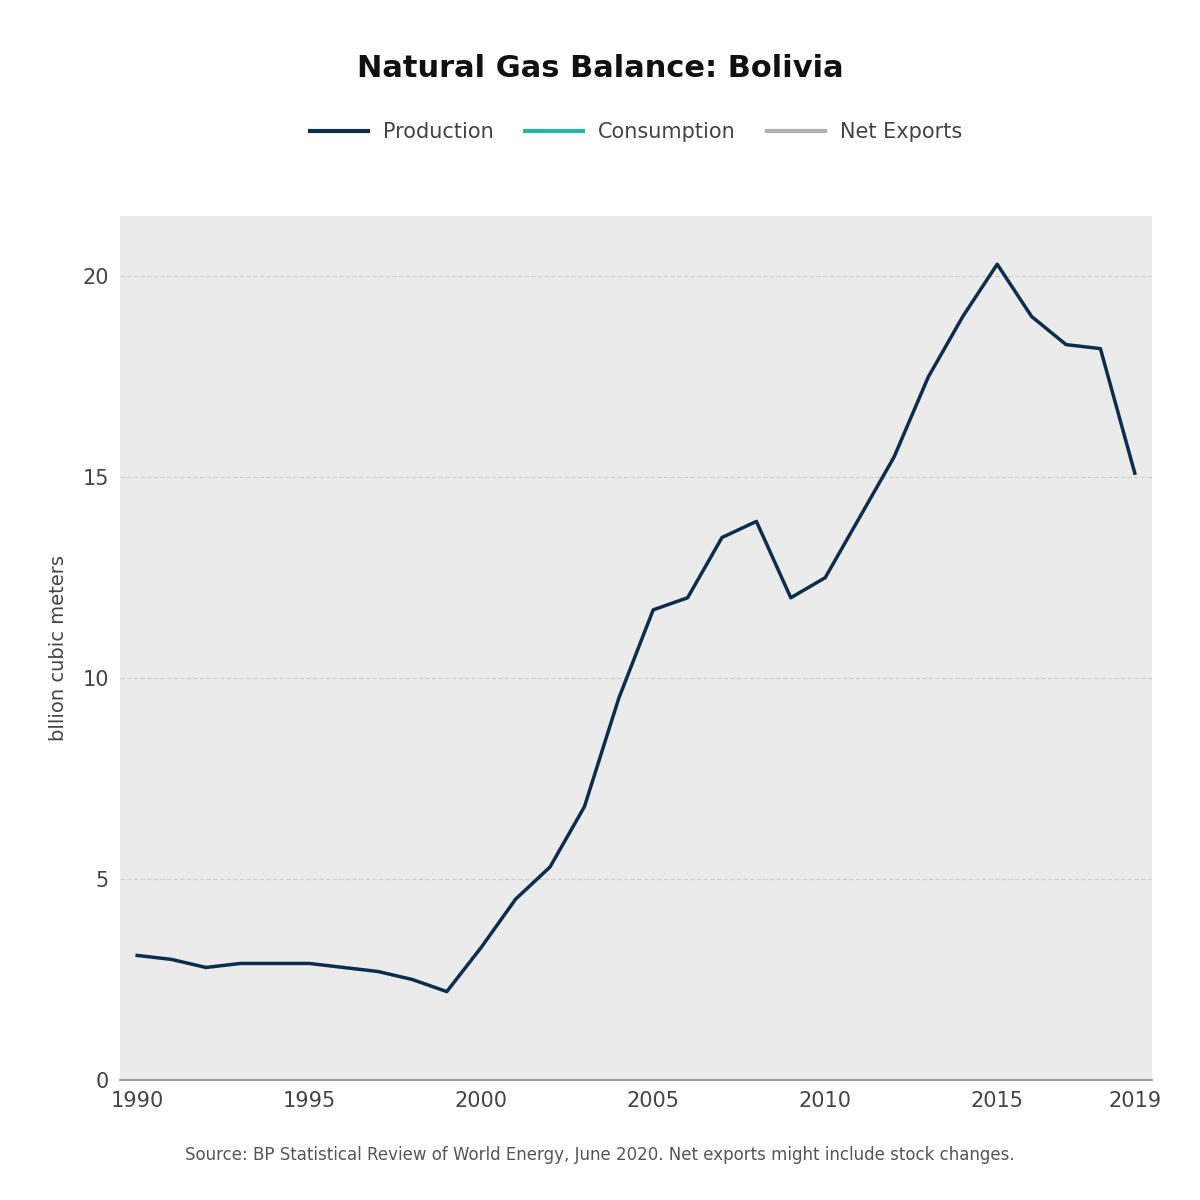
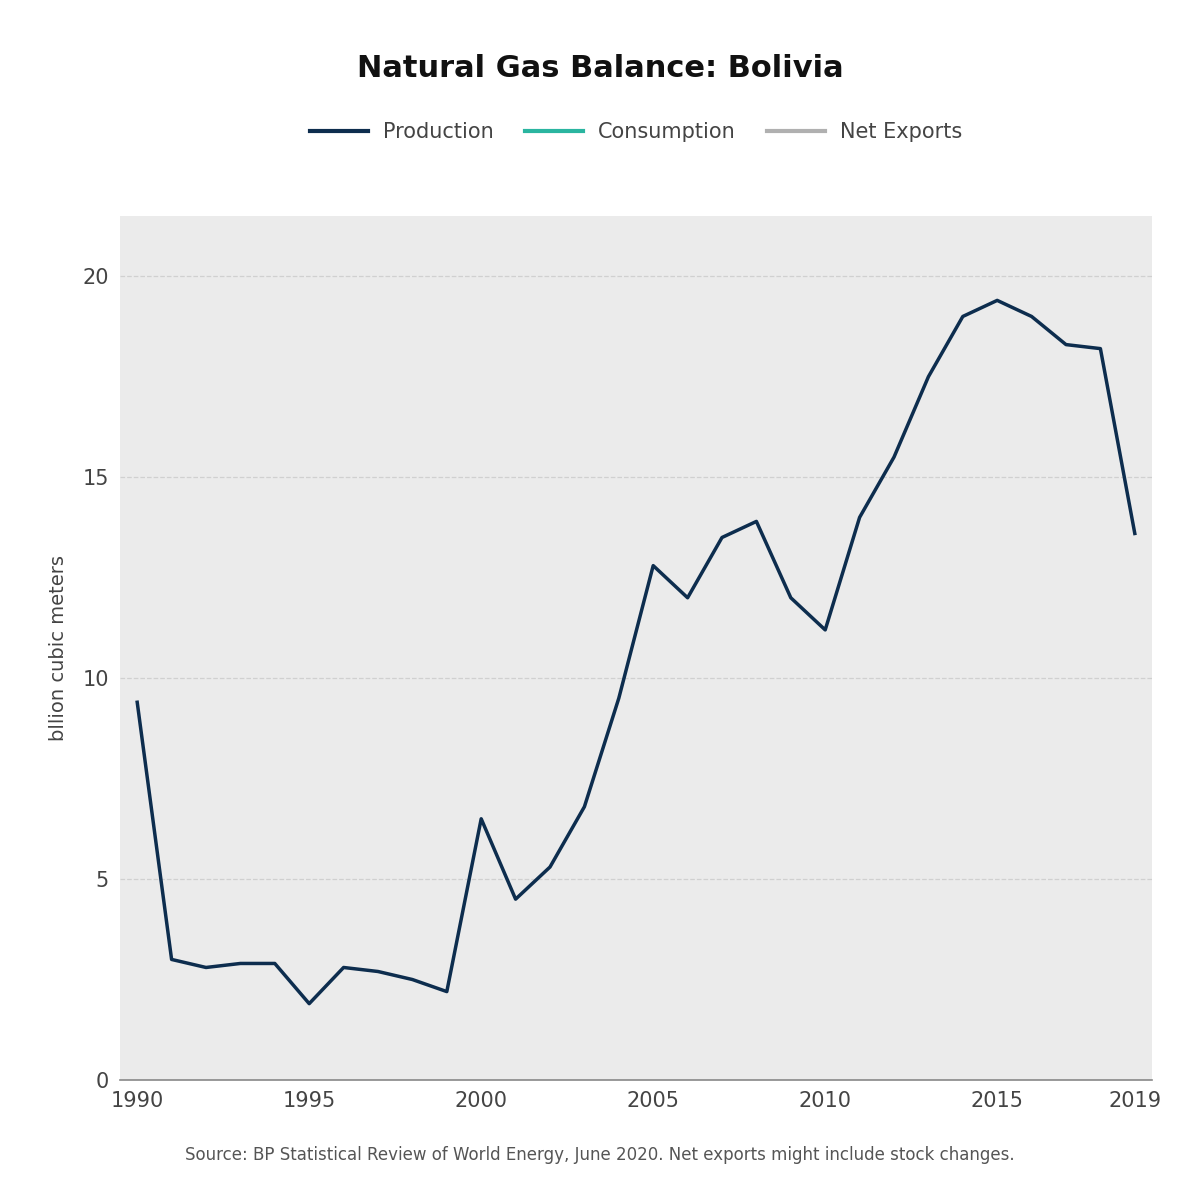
1990: 3.1 -> 9.4
1995: 2.9 -> 1.9
2000: 3.3 -> 6.5
2005: 11.7 -> 12.8
2010: 12.5 -> 11.2
2015: 20.3 -> 19.4
2019: 15.1 -> 13.6
